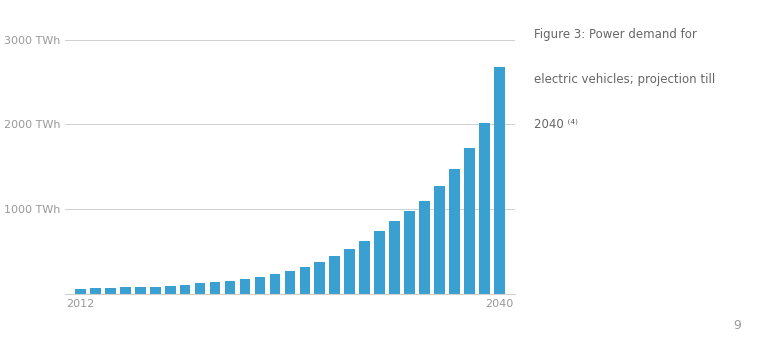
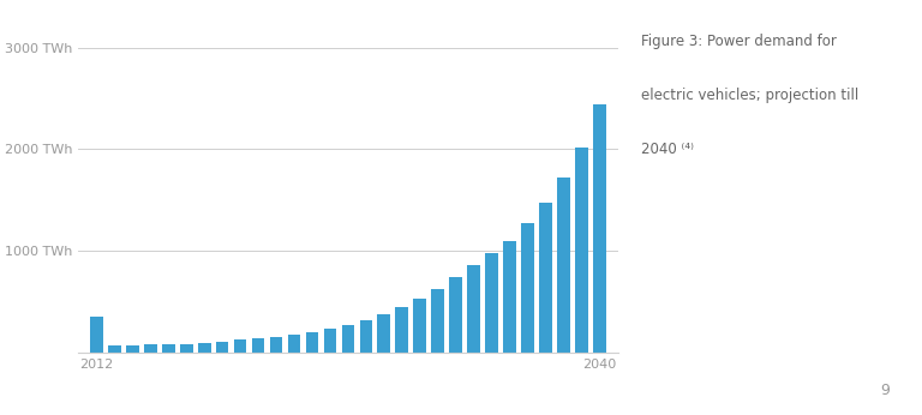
2012: 60 TWh -> 360 TWh
2040: 2680 TWh -> 2440 TWh
